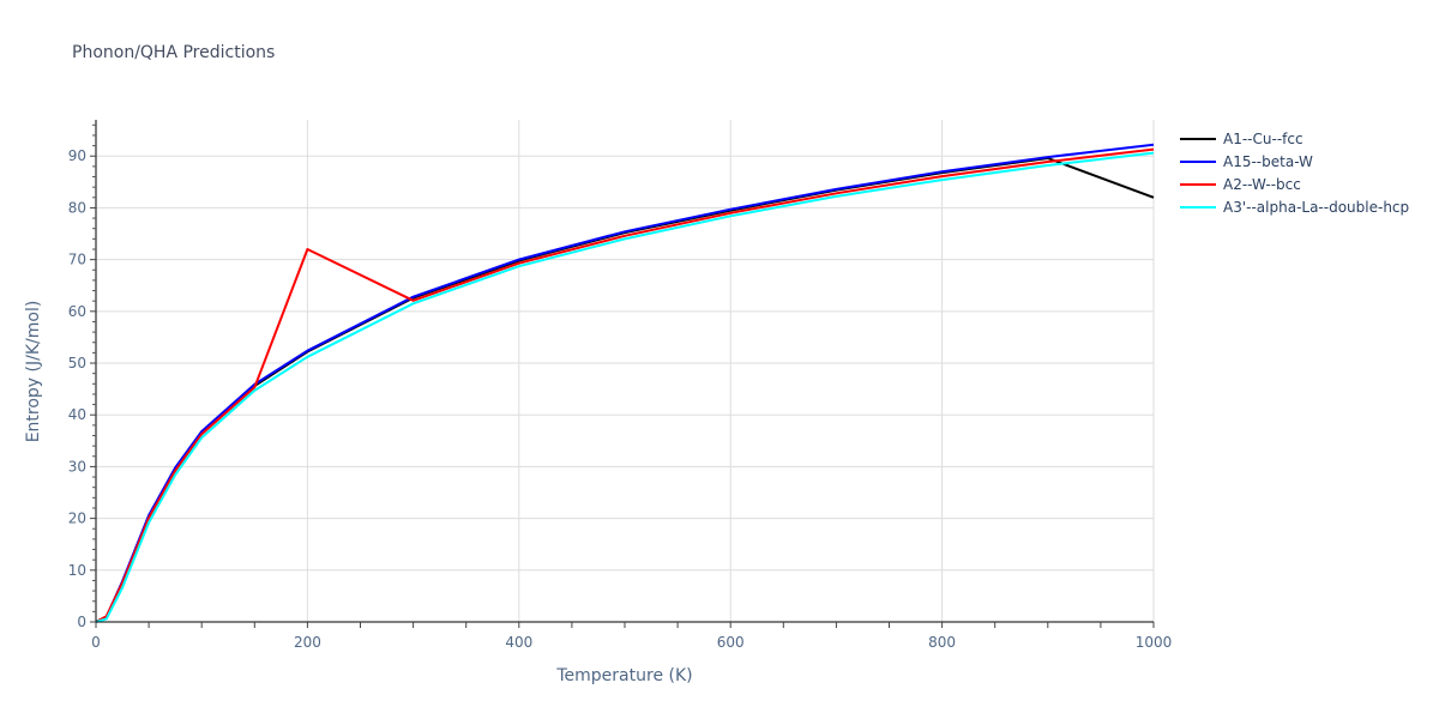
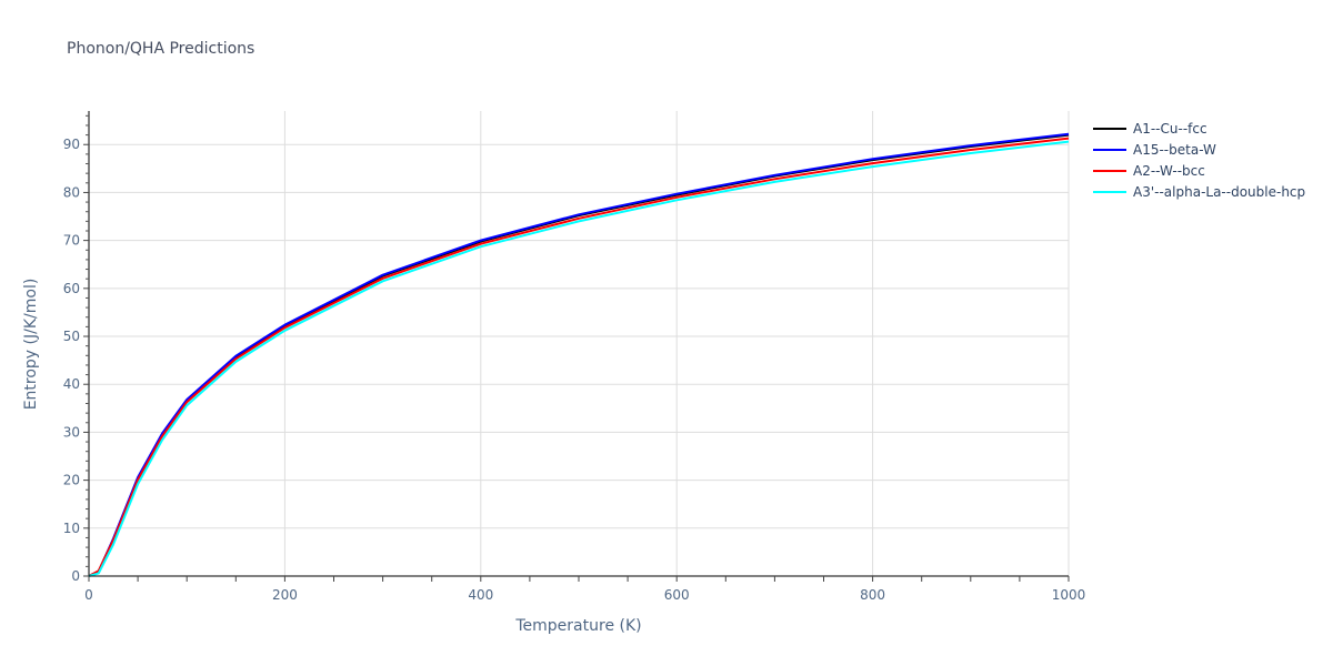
A2--W--bcc/200: 72 -> 52
A1--Cu--fcc/1000: 82 -> 92
